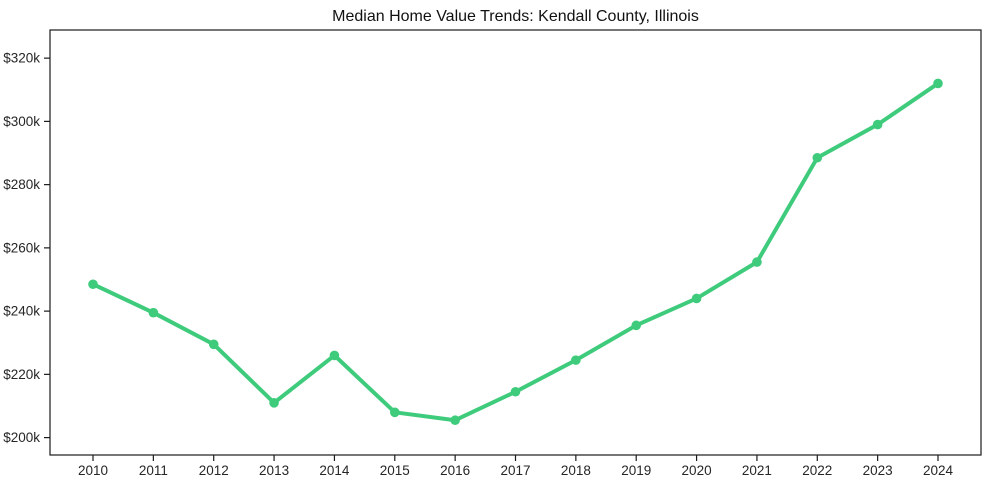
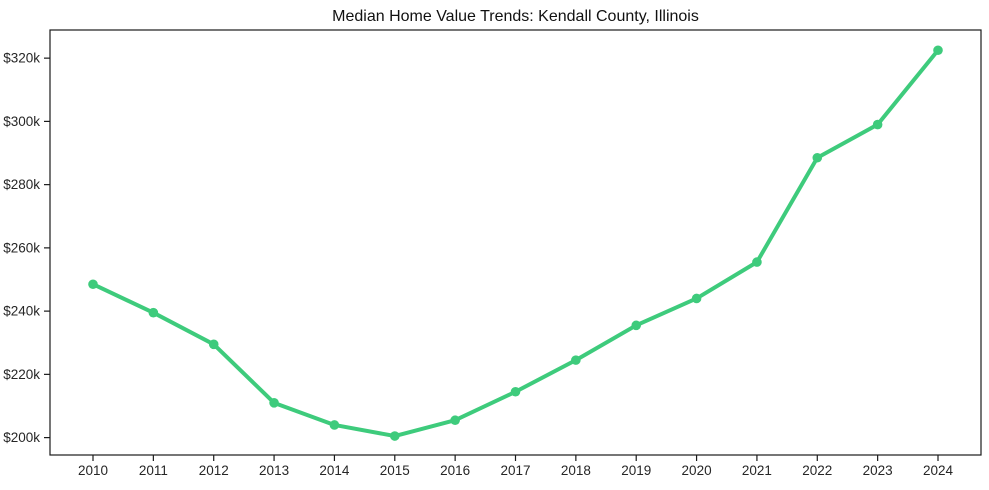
2014: $226k -> $204k
2015: $208k -> $200k
2024: $312k -> $322k
